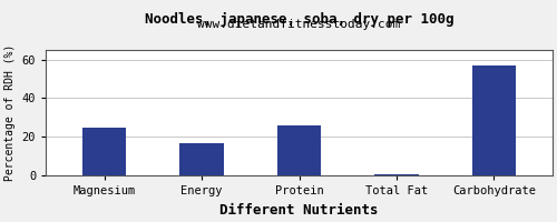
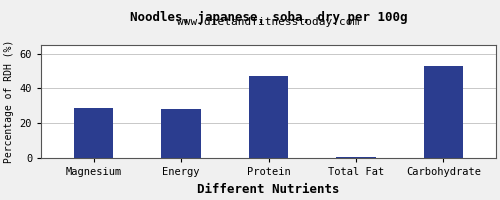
Magnesium: 25 -> 29
Energy: 17 -> 28
Protein: 26 -> 47
Carbohydrate: 57 -> 53
